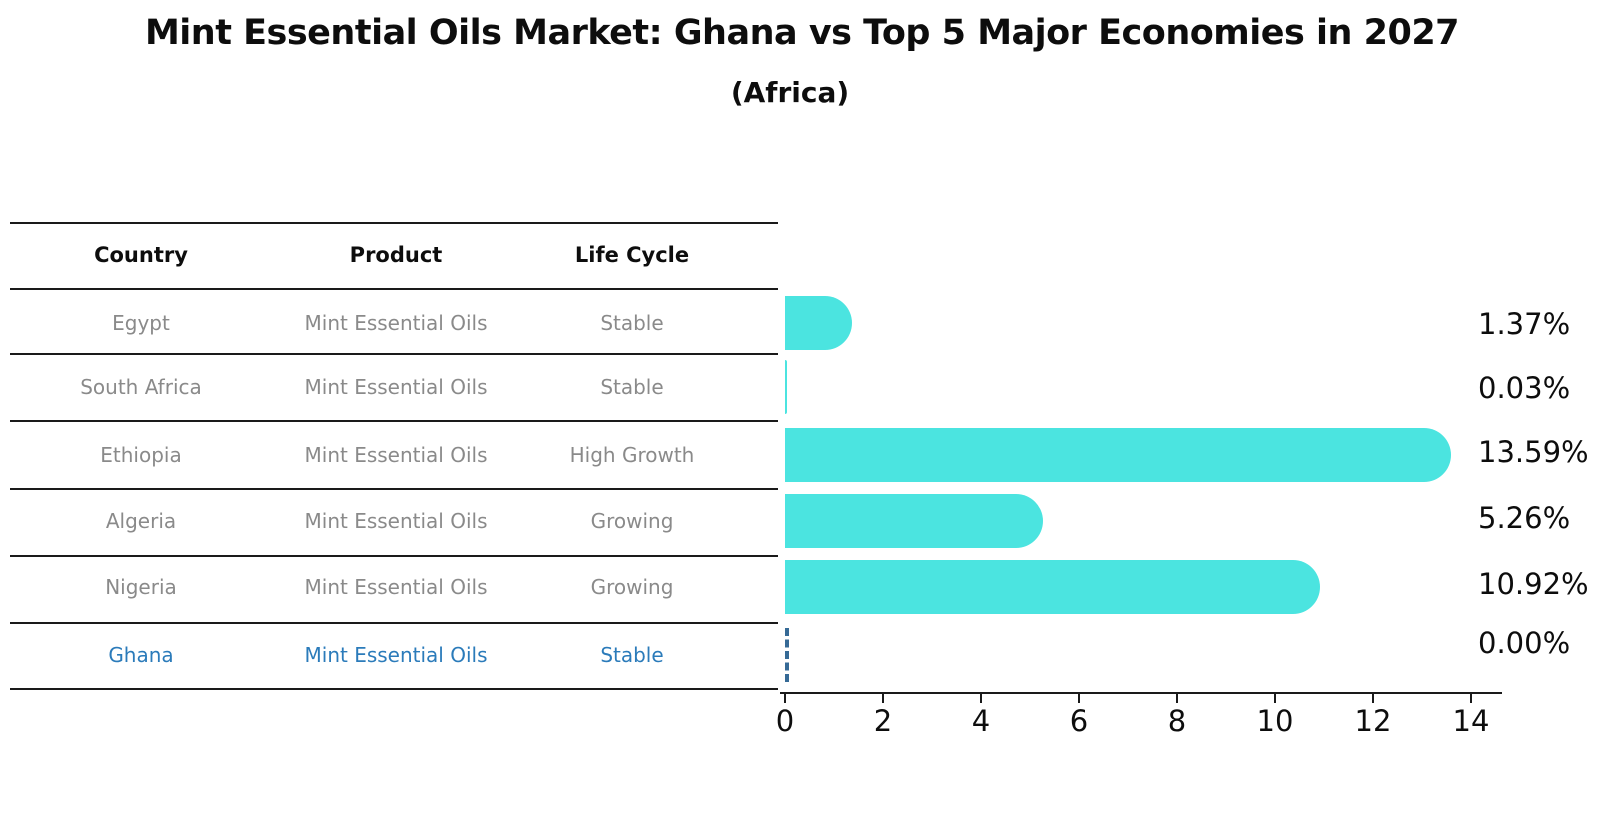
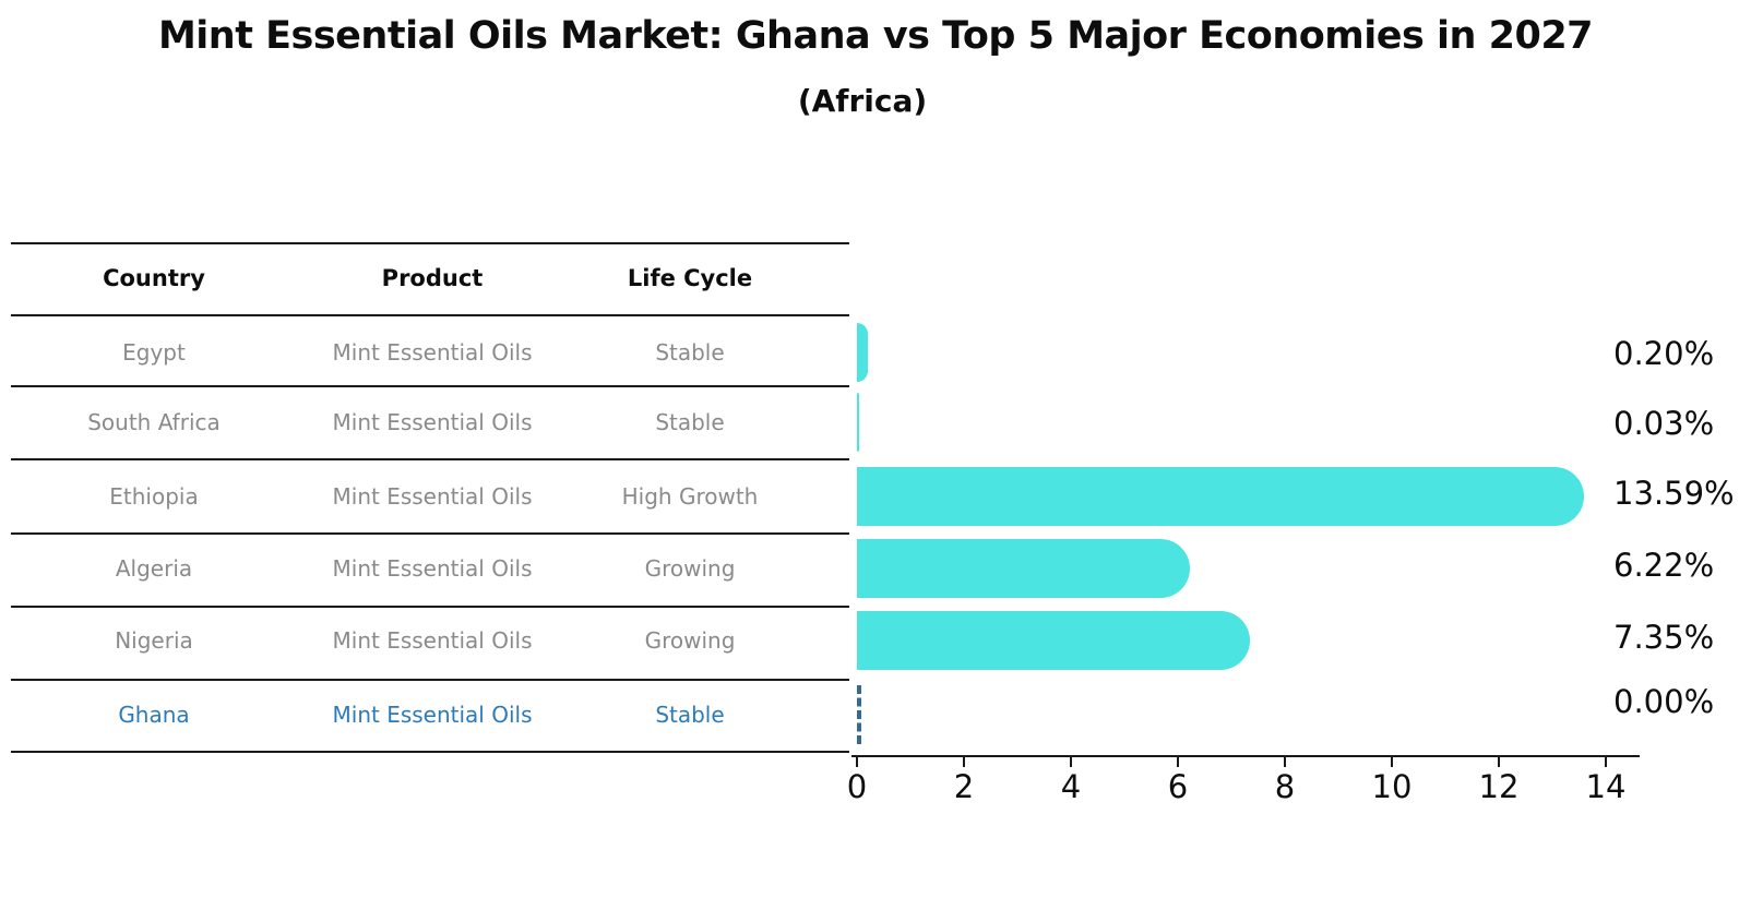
Egypt: 1.37% -> 0.20%
Algeria: 5.26% -> 6.22%
Nigeria: 10.92% -> 7.35%
